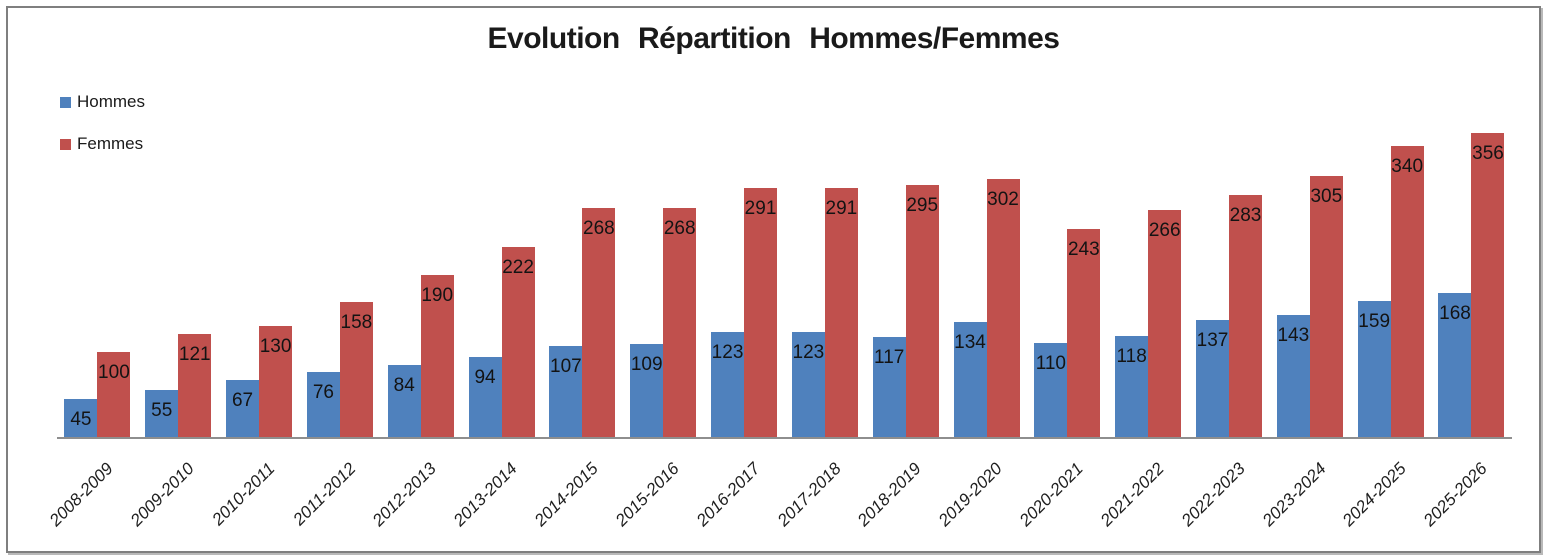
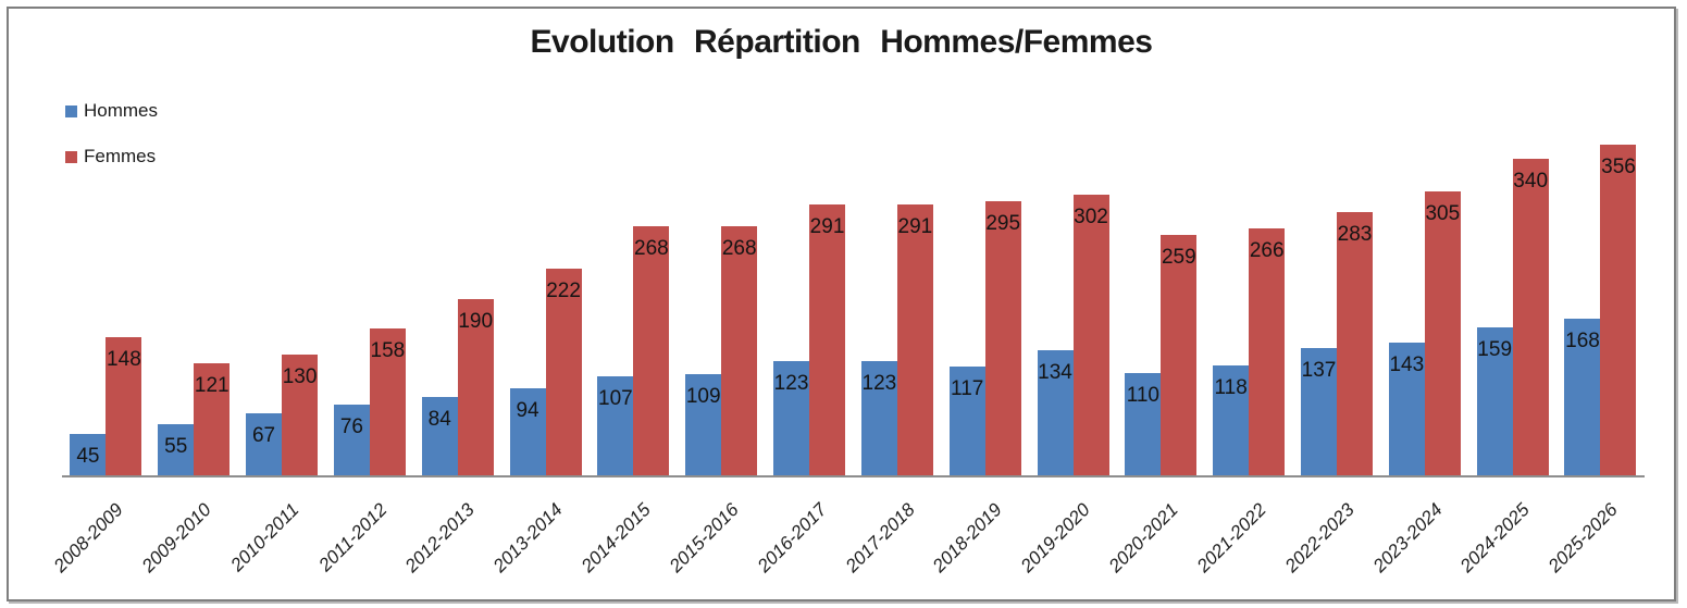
Femmes/2008-2009: 100 -> 148
Femmes/2020-2021: 243 -> 259
